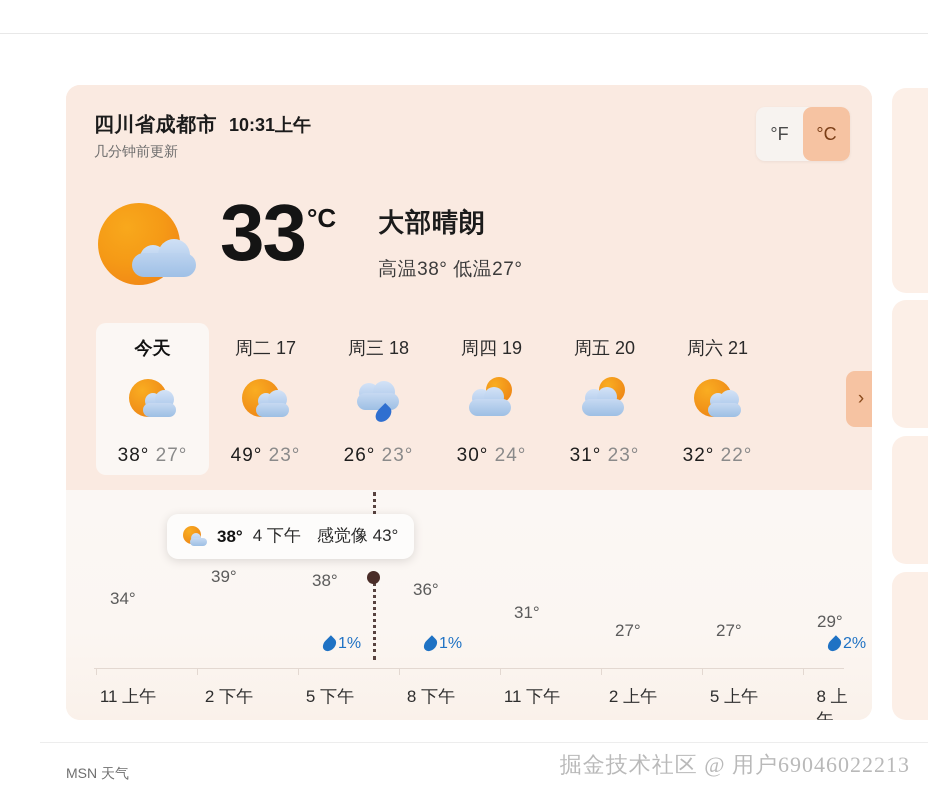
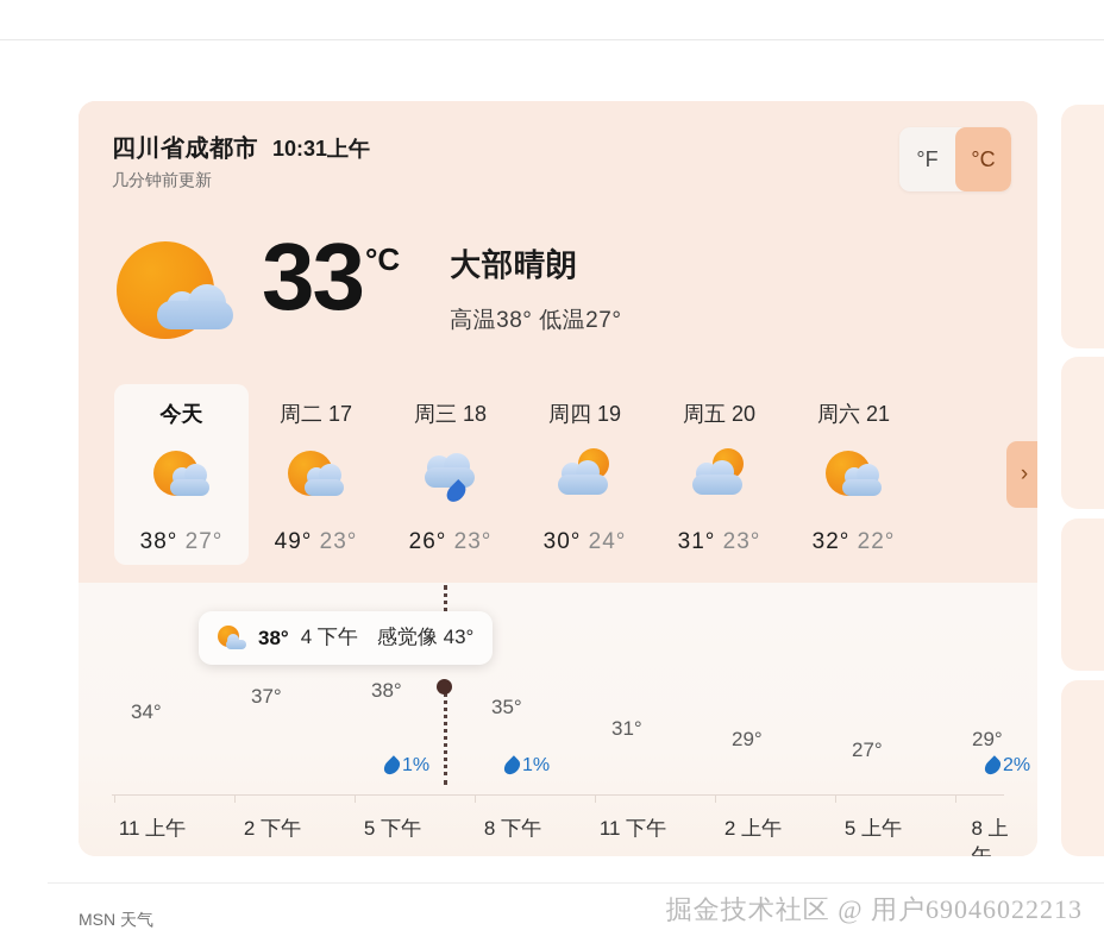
2 下午: 39° -> 37°
8 下午: 36° -> 35°
2 上午: 27° -> 29°
